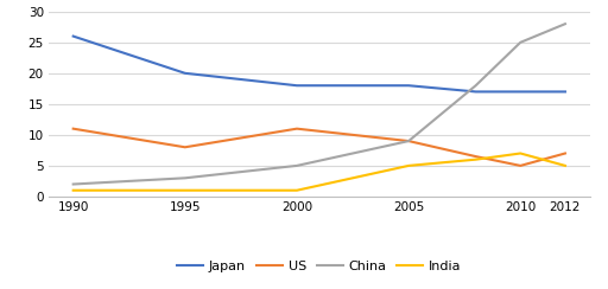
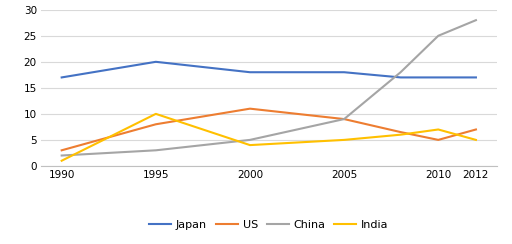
Japan/1990: 26 -> 17
US/1990: 11.0 -> 3.0
India/1995: 1 -> 10
India/2000: 1 -> 4
